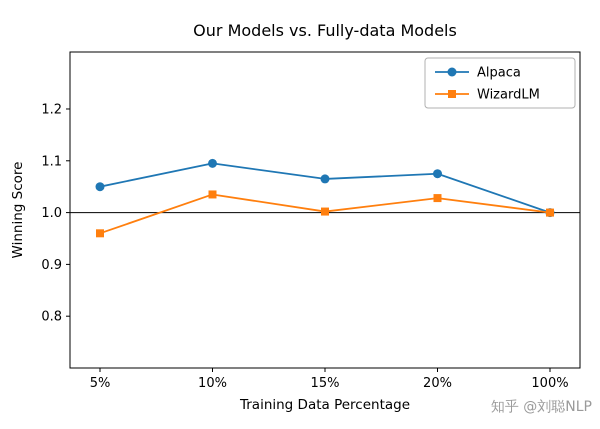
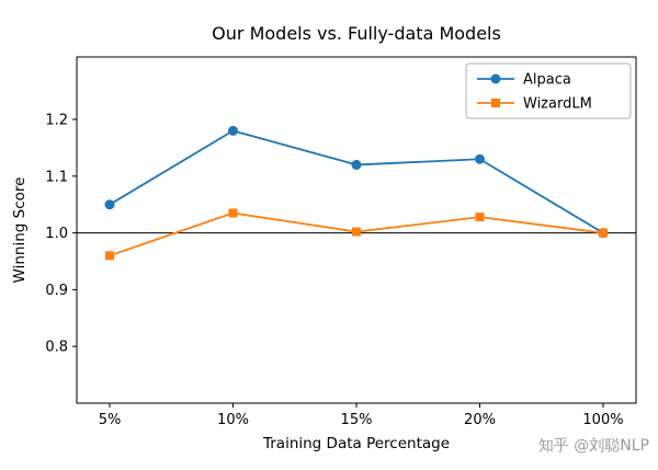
Alpaca/10%: 1.09 -> 1.18
Alpaca/15%: 1.06 -> 1.12
Alpaca/20%: 1.07 -> 1.13
